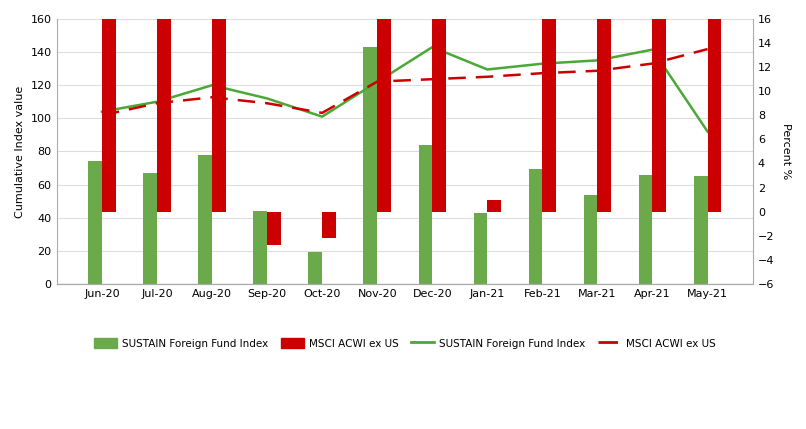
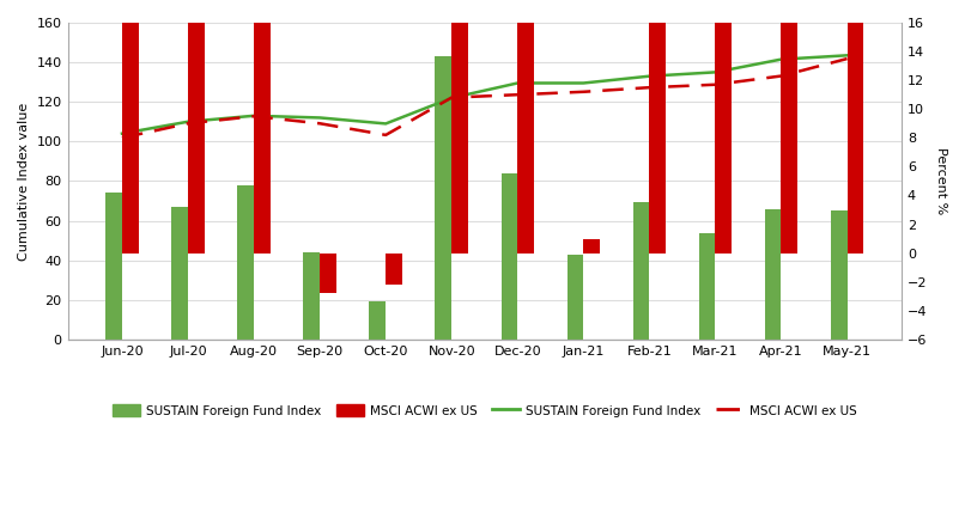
SUSTAIN Foreign Fund Index/Aug-20: 120 -> 113
SUSTAIN Foreign Fund Index/Oct-20: 101 -> 109
SUSTAIN Foreign Fund Index/Dec-20: 143 -> 130
SUSTAIN Foreign Fund Index/May-21: 92 -> 144
